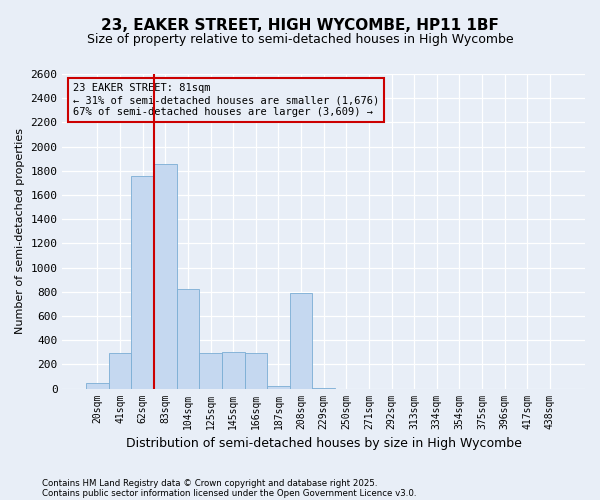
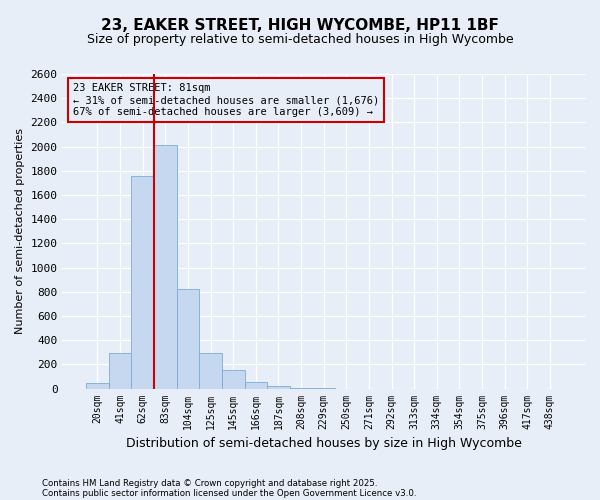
83sqm: 1860 -> 2010
145sqm: 300 -> 160
166sqm: 290 -> 60
208sqm: 790 -> 10
